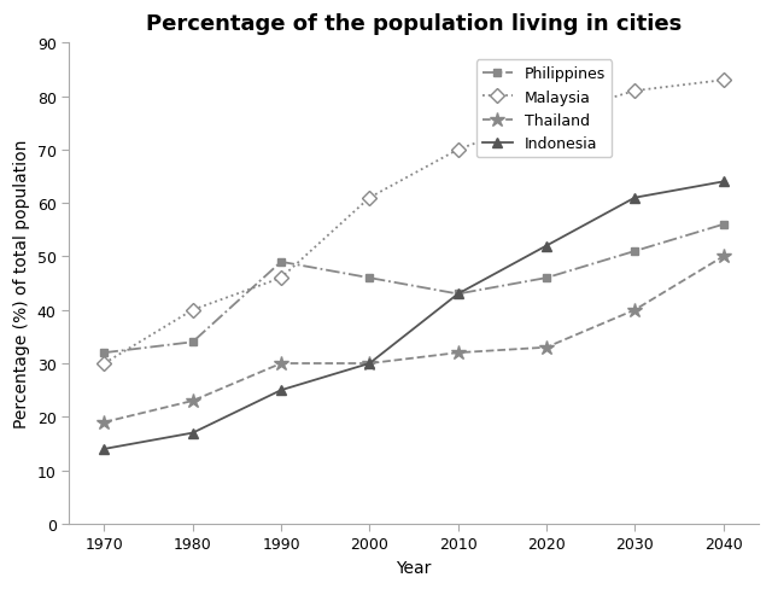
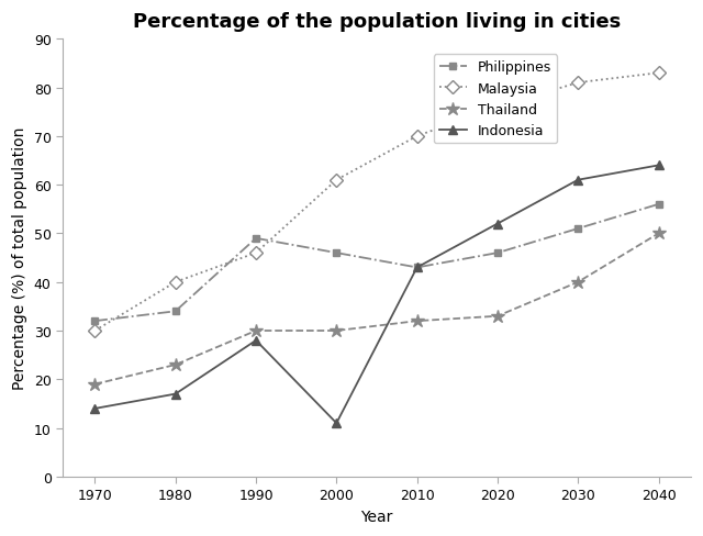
Indonesia/1990: 25 -> 28
Indonesia/2000: 30 -> 11
